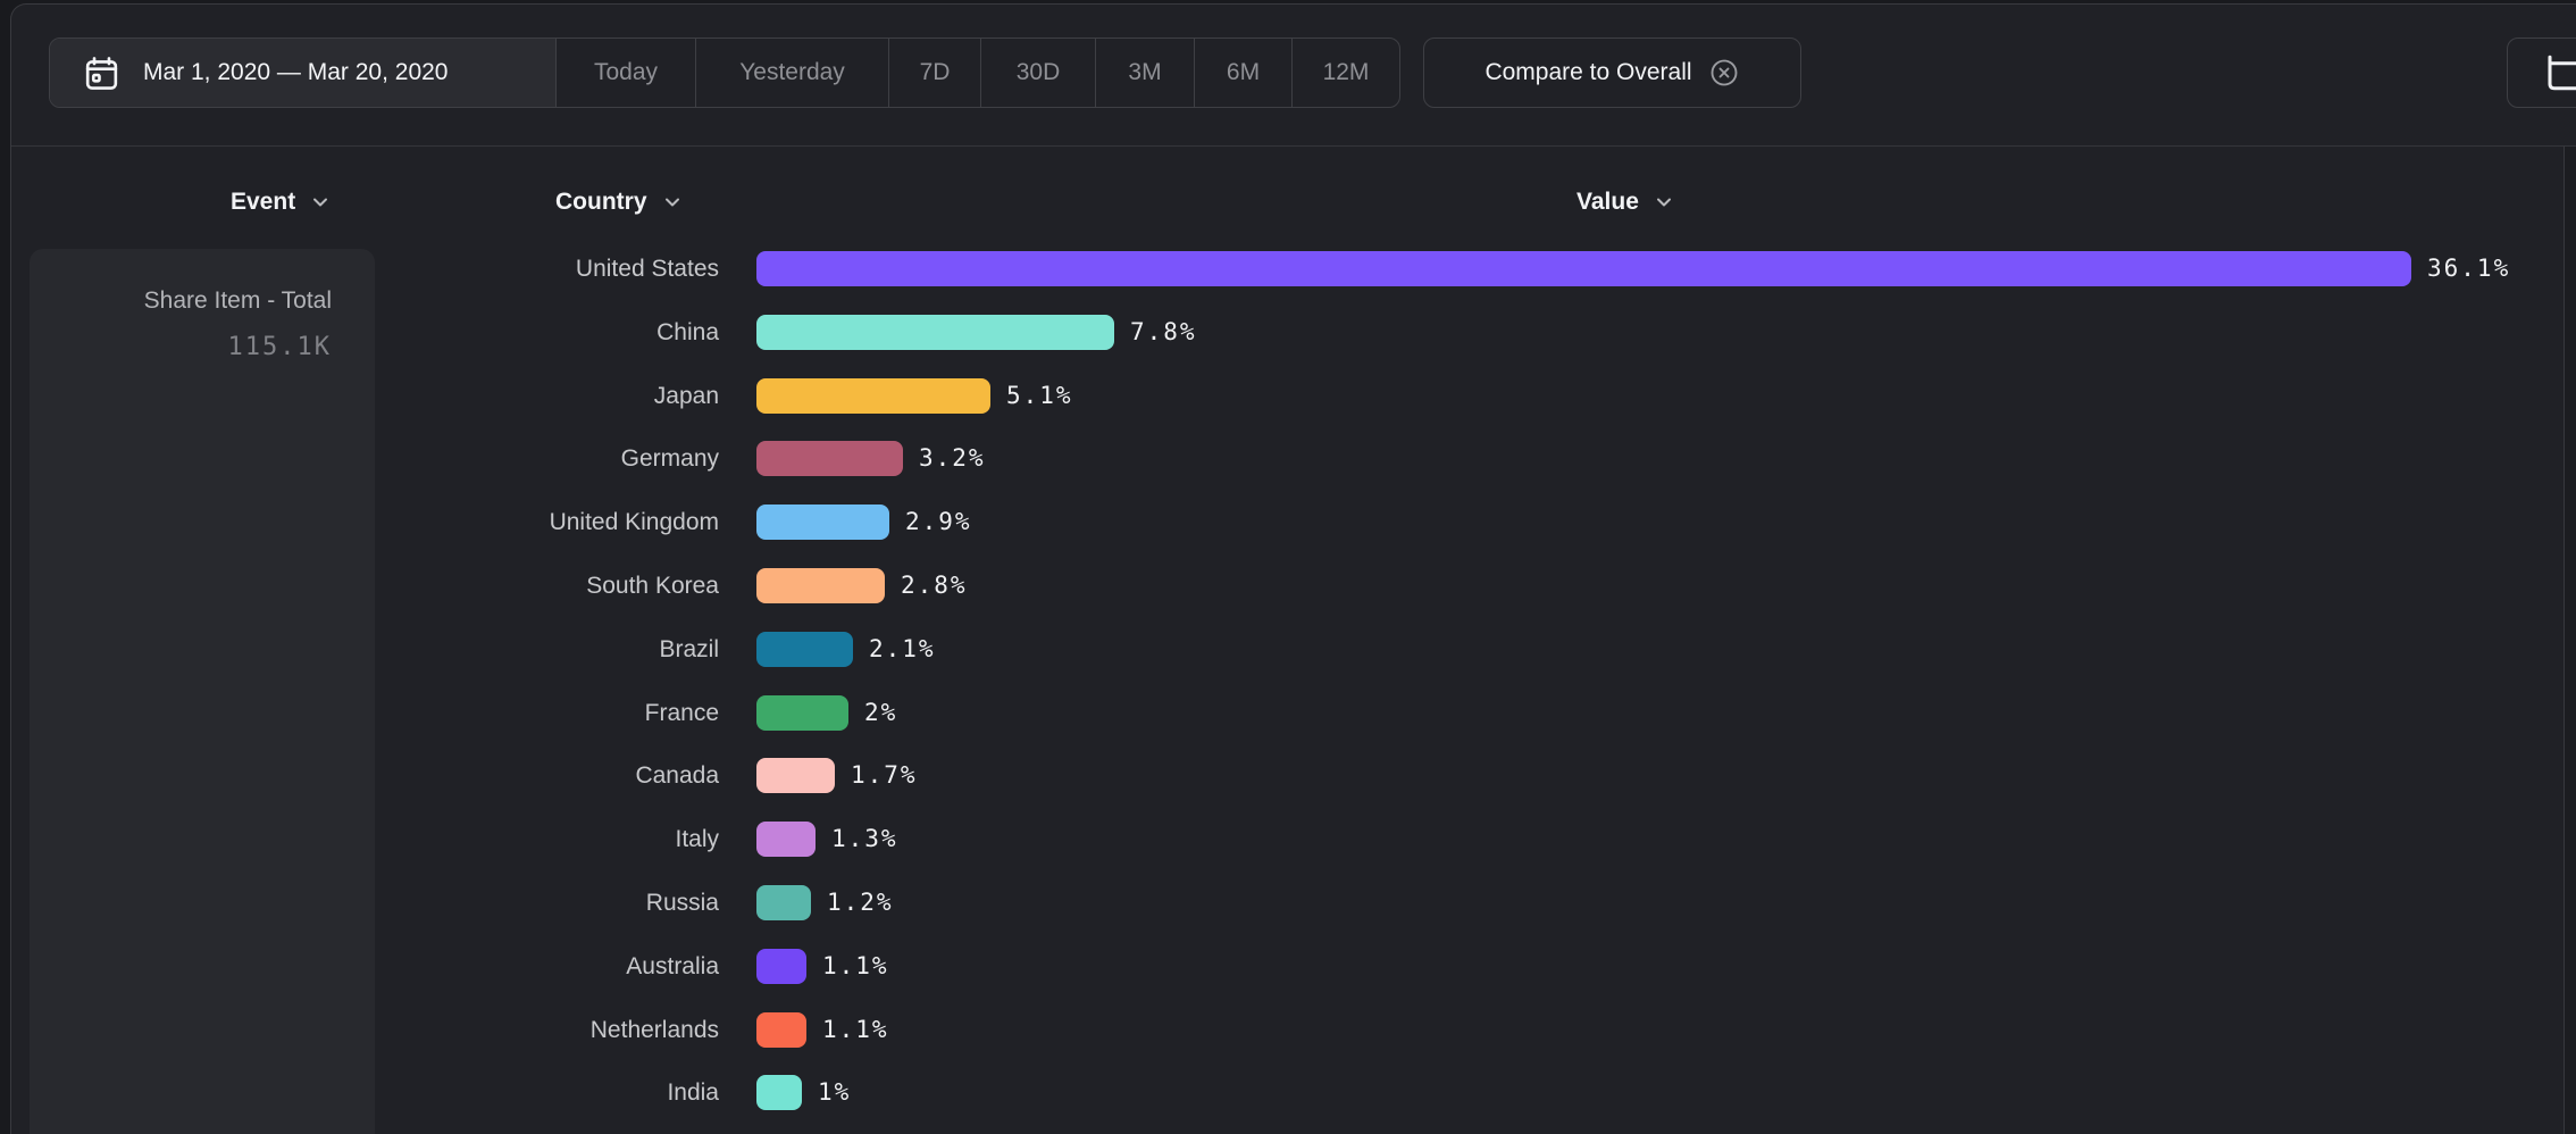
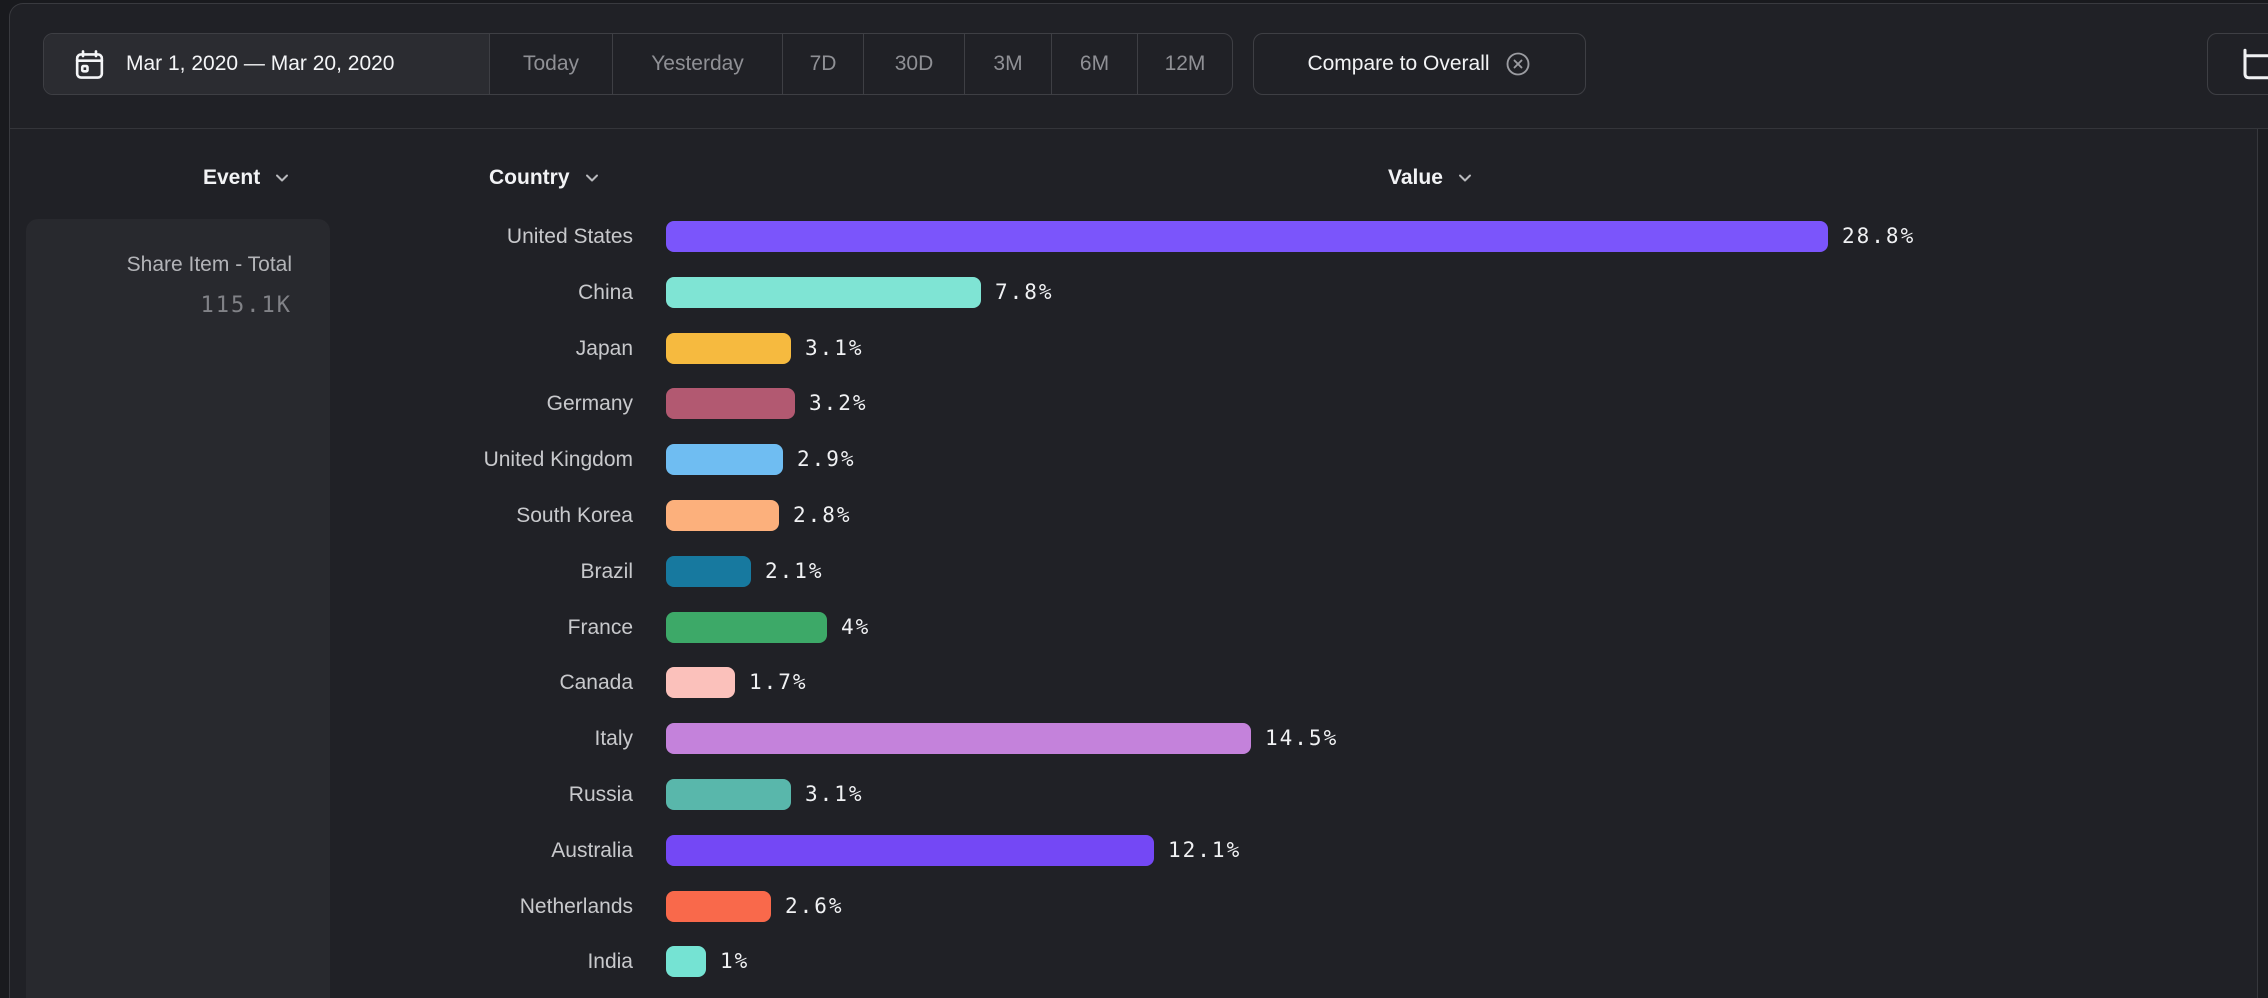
United States: 36.1% -> 28.8%
Japan: 5.1% -> 3.1%
France: 2% -> 4%
Italy: 1.3% -> 14.5%
Russia: 1.2% -> 3.1%
Australia: 1.1% -> 12.1%
Netherlands: 1.1% -> 2.6%
